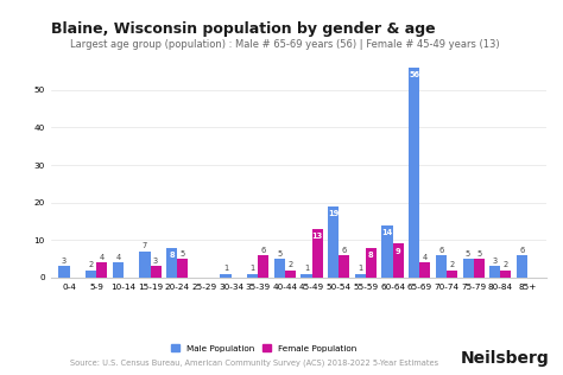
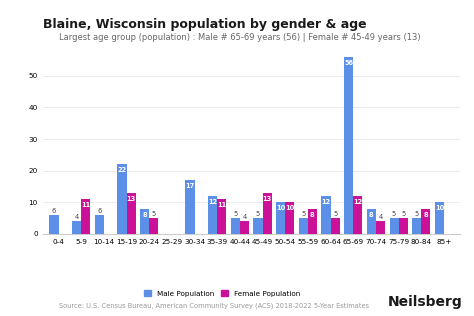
Male Population/0-4: 3 -> 6
Male Population/5-9: 2 -> 4
Female Population/5-9: 4 -> 11
Male Population/10-14: 4 -> 6
Male Population/15-19: 7 -> 22
Female Population/15-19: 3 -> 13
Male Population/30-34: 1 -> 17
Male Population/35-39: 1 -> 12
Female Population/35-39: 6 -> 11
Female Population/40-44: 2 -> 4
Male Population/45-49: 1 -> 5
Male Population/50-54: 19 -> 10
Female Population/50-54: 6 -> 10
Male Population/55-59: 1 -> 5
Male Population/60-64: 14 -> 12
Female Population/60-64: 9 -> 5
Female Population/65-69: 4 -> 12
Male Population/70-74: 6 -> 8
Female Population/70-74: 2 -> 4
Male Population/80-84: 3 -> 5
Female Population/80-84: 2 -> 8
Male Population/85+: 6 -> 10
